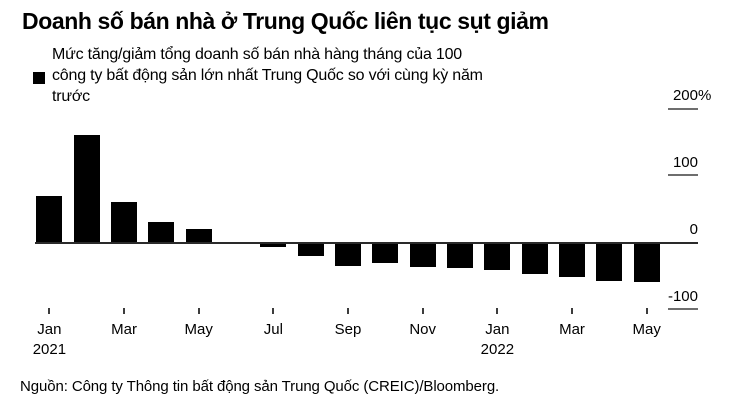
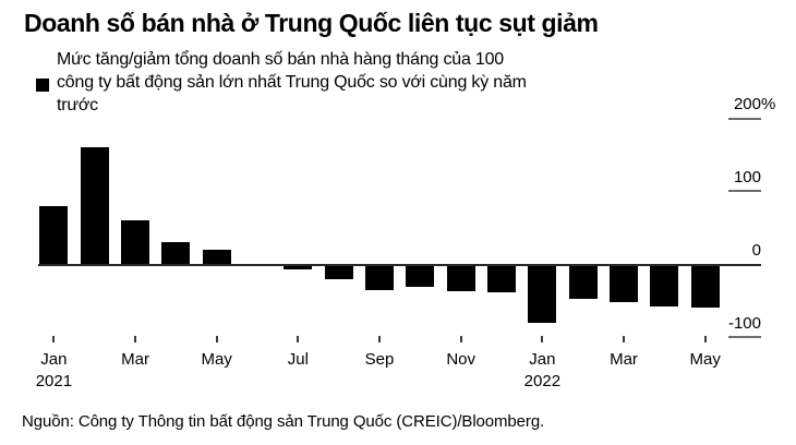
Jan 2021: 70 -> 80
Jan 2022: -40 -> -80
